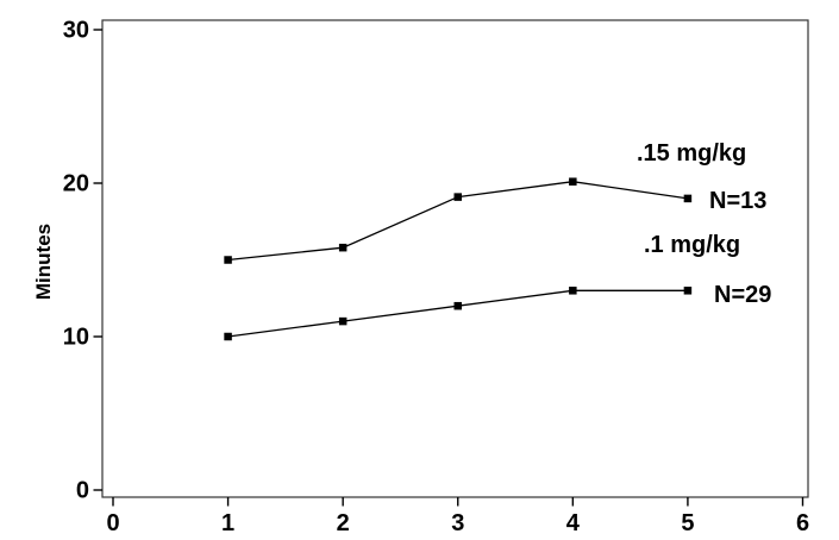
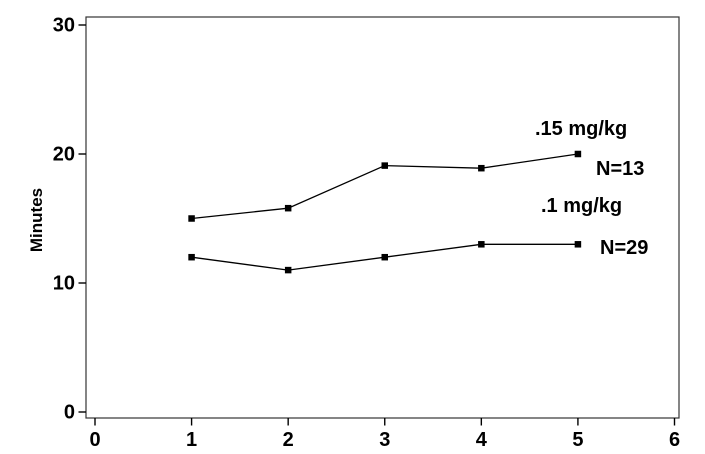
.1 mg/kg/1: 10 -> 12
.15 mg/kg/4: 20.1 -> 18.9
.15 mg/kg/5: 19.0 -> 20.0
